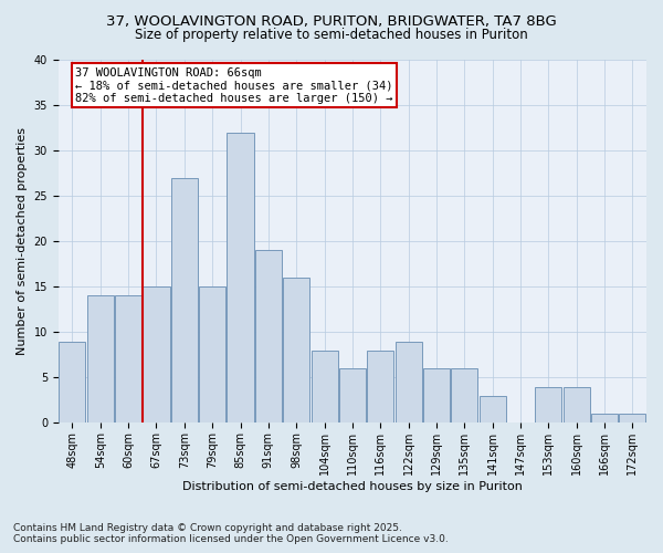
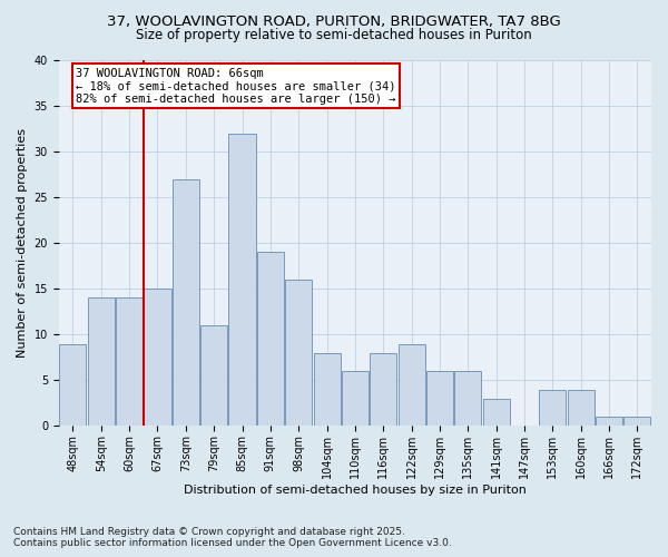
79sqm: 15 -> 11
